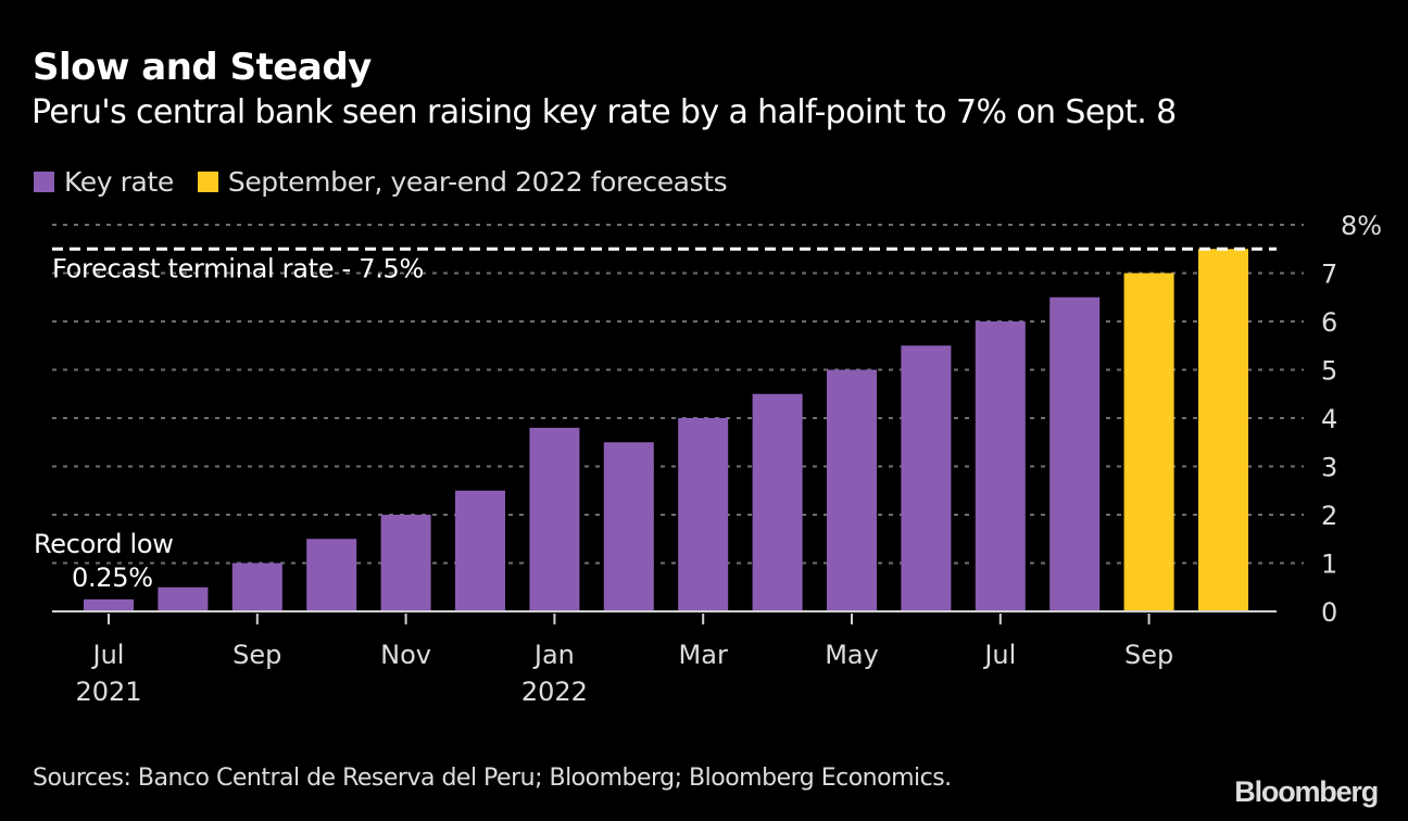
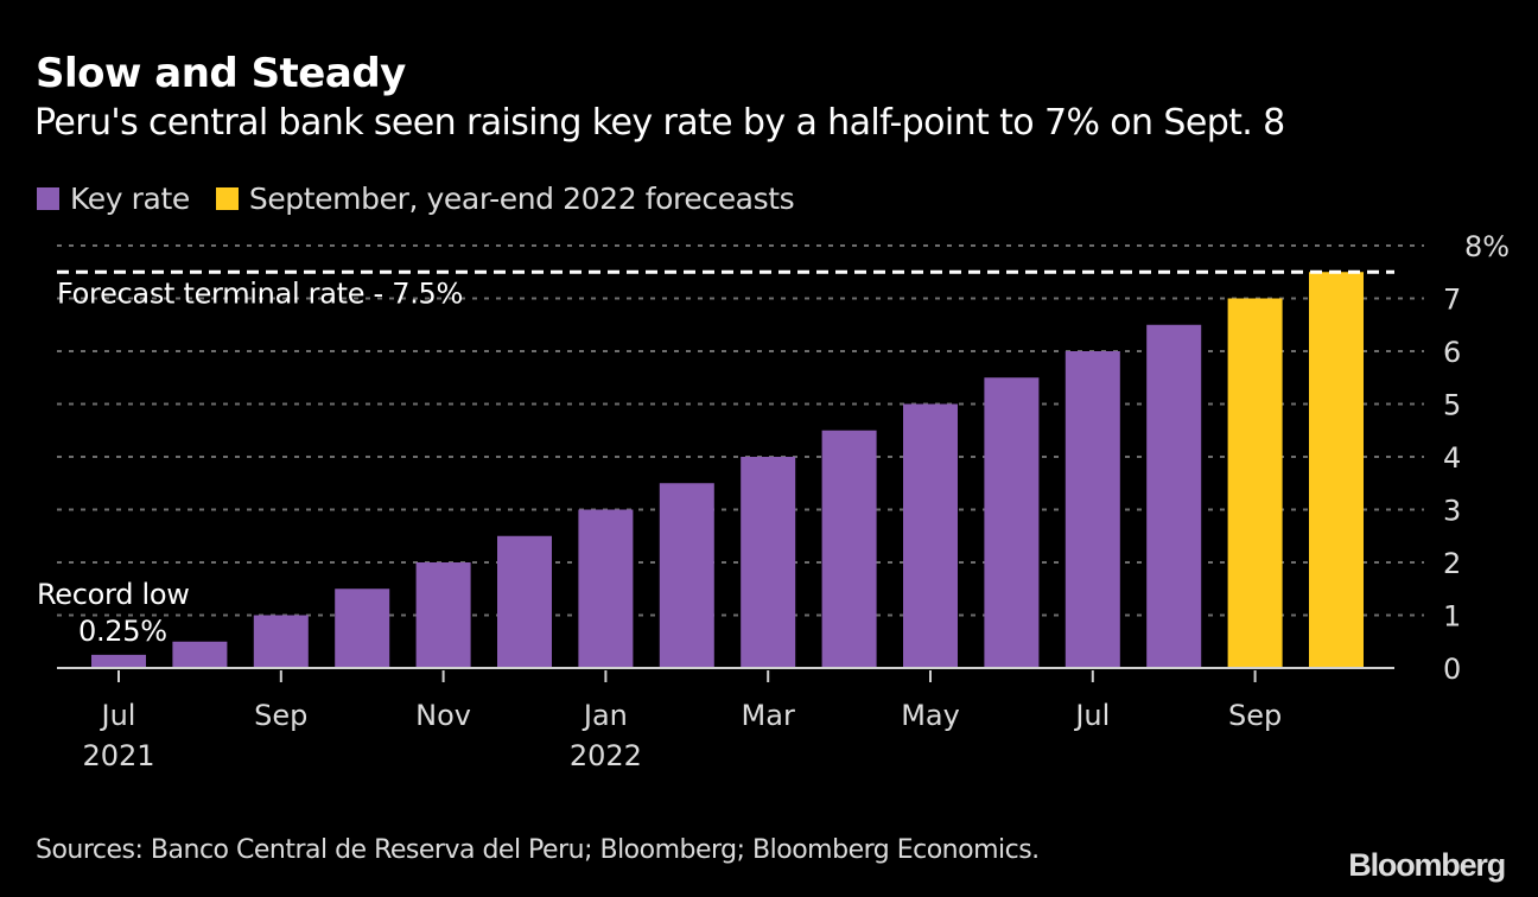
Key rate/Jan 2022: 3.8 -> 3.0
